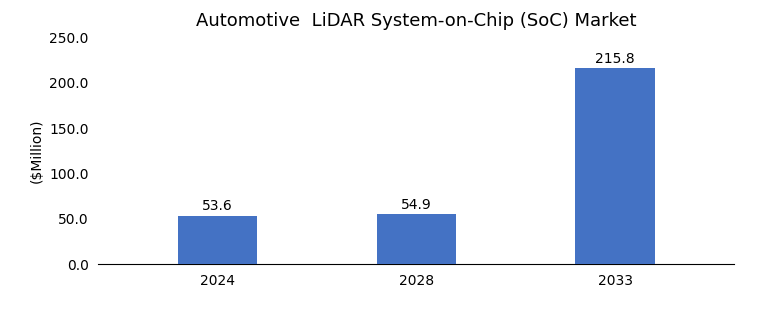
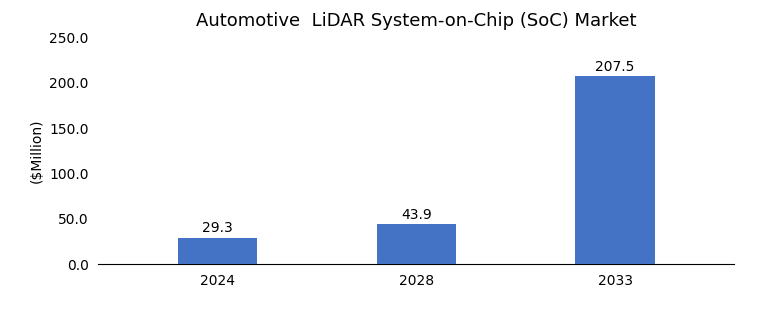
2024: 53.6 -> 29.3
2028: 54.9 -> 43.9
2033: 215.8 -> 207.5
